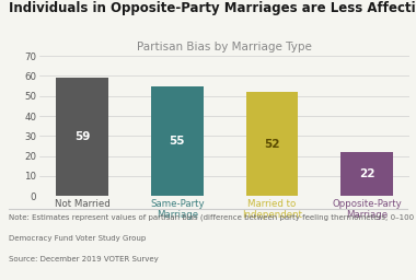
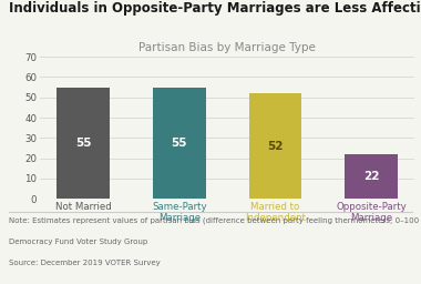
Not Married: 59 -> 55
